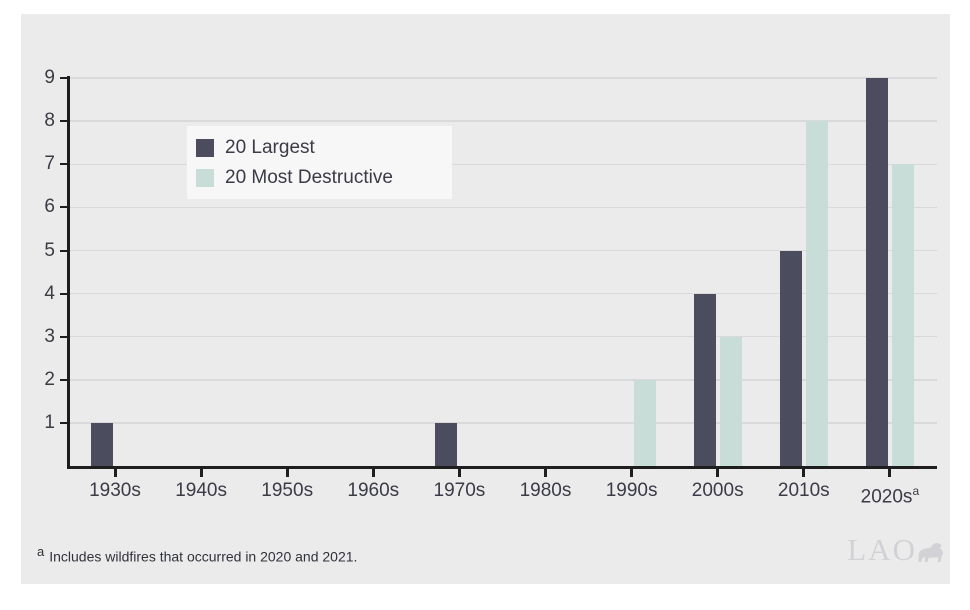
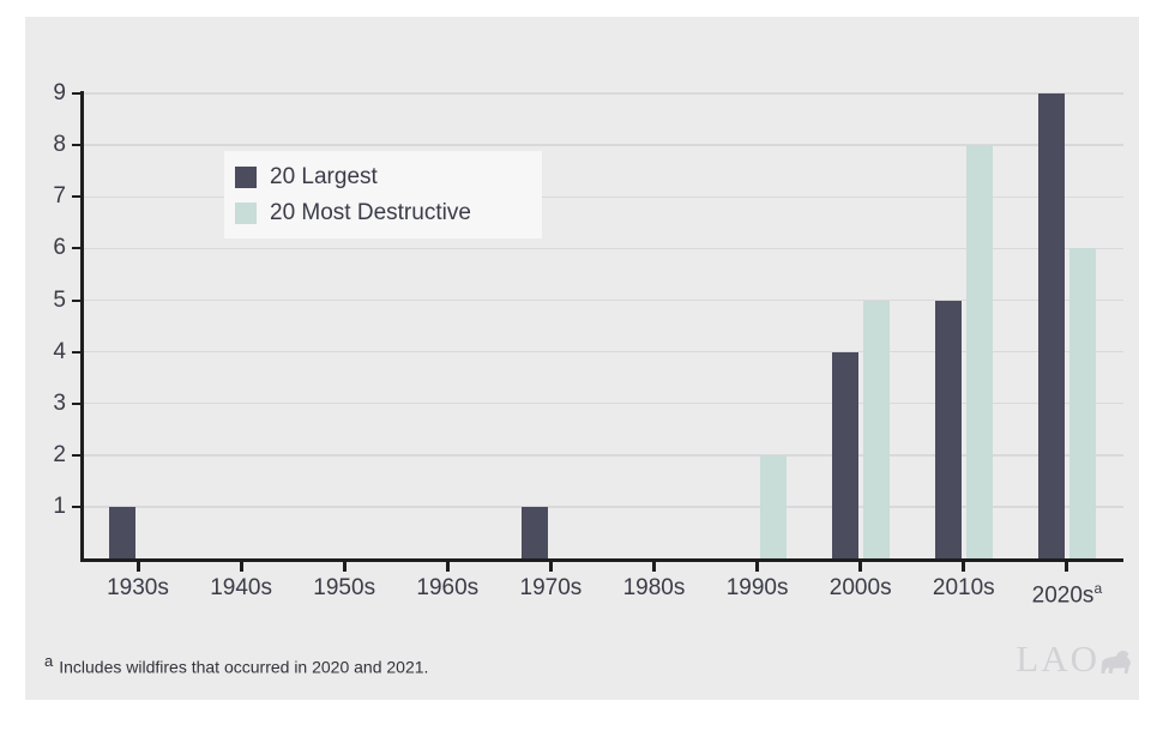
20 Most Destructive/2000s: 3 -> 5
20 Most Destructive/2020s: 7 -> 6
